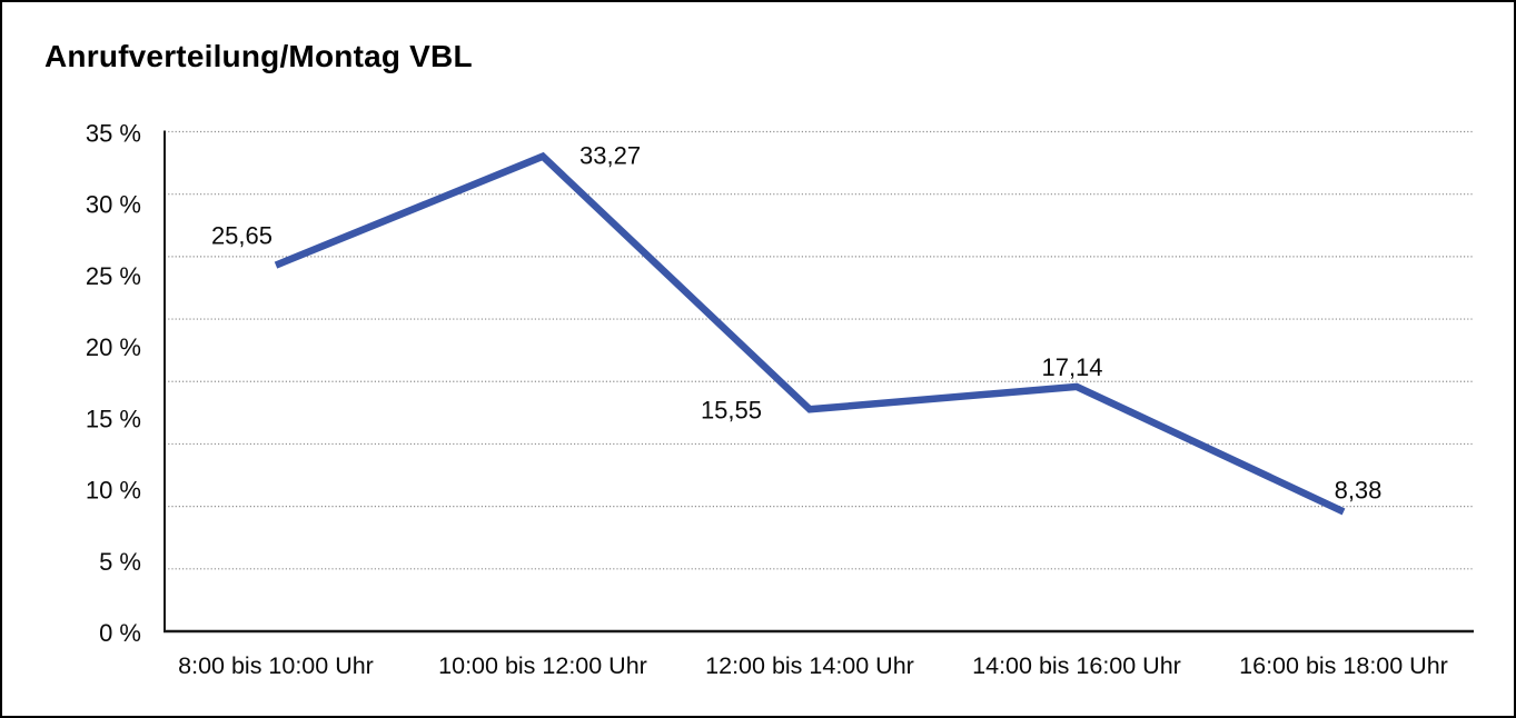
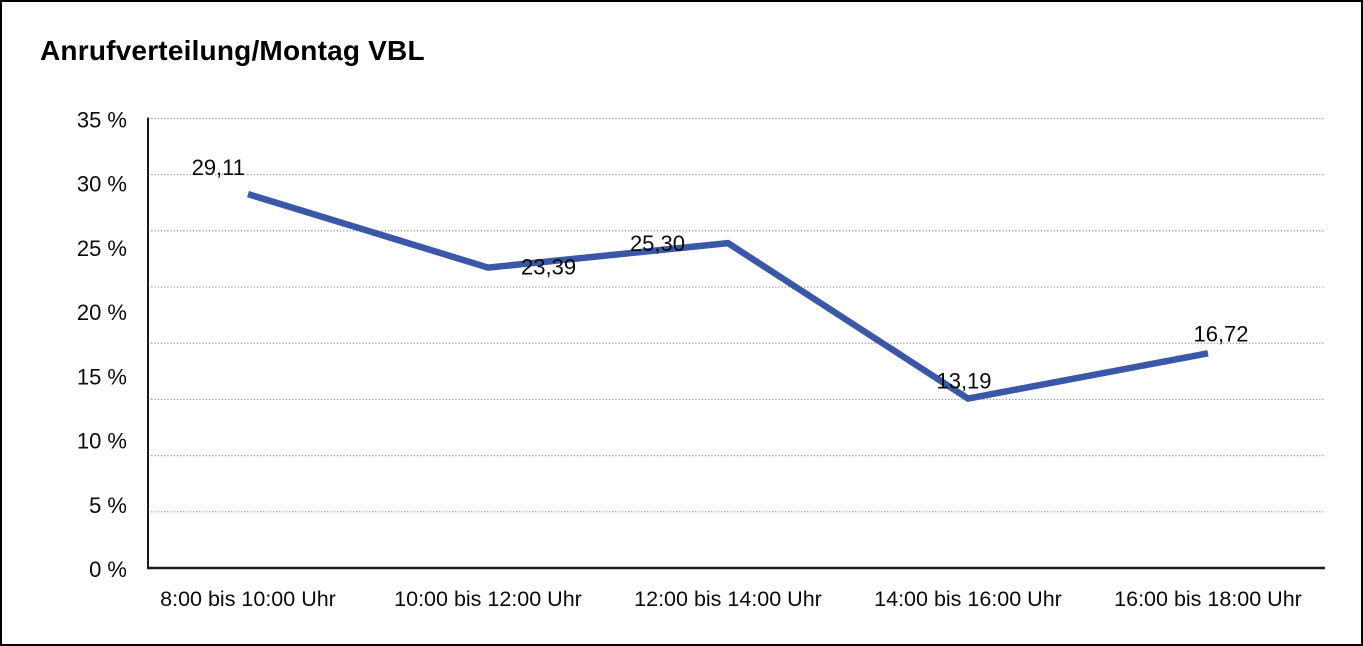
8:00 bis 10:00 Uhr: 25,65 -> 29,11
10:00 bis 12:00 Uhr: 33,27 -> 23,39
12:00 bis 14:00 Uhr: 15,55 -> 25,30
14:00 bis 16:00 Uhr: 17,14 -> 13,19
16:00 bis 18:00 Uhr: 8,38 -> 16,72
